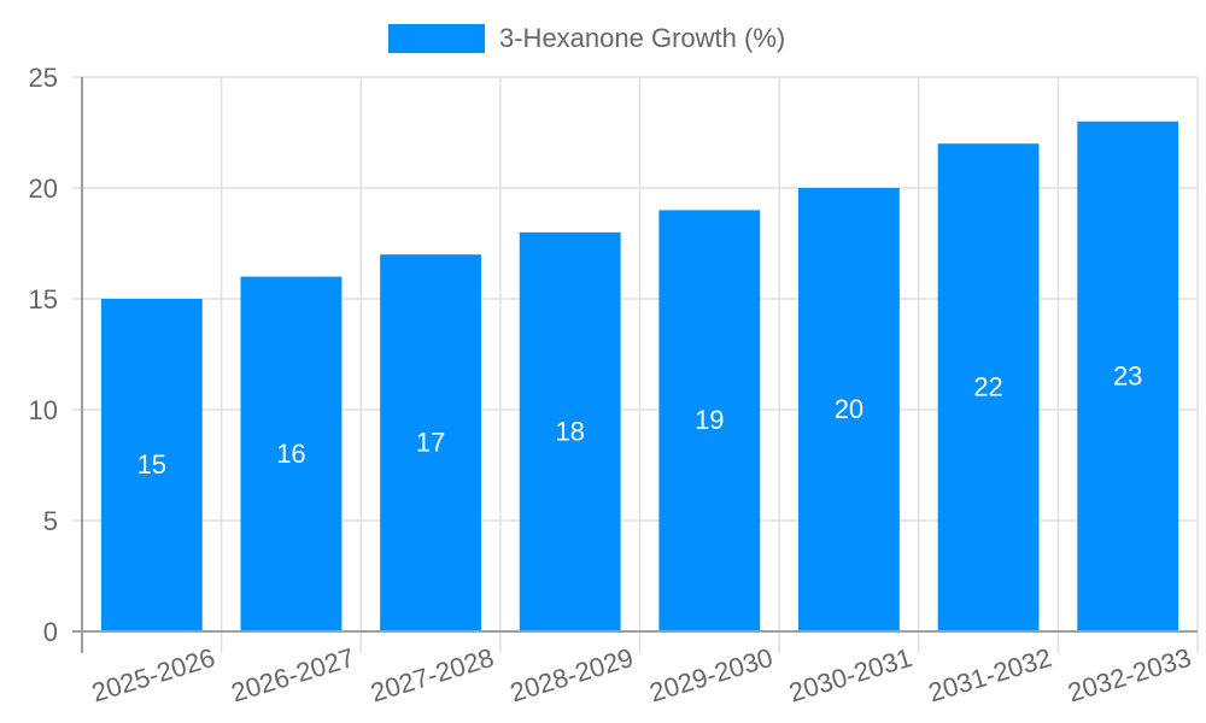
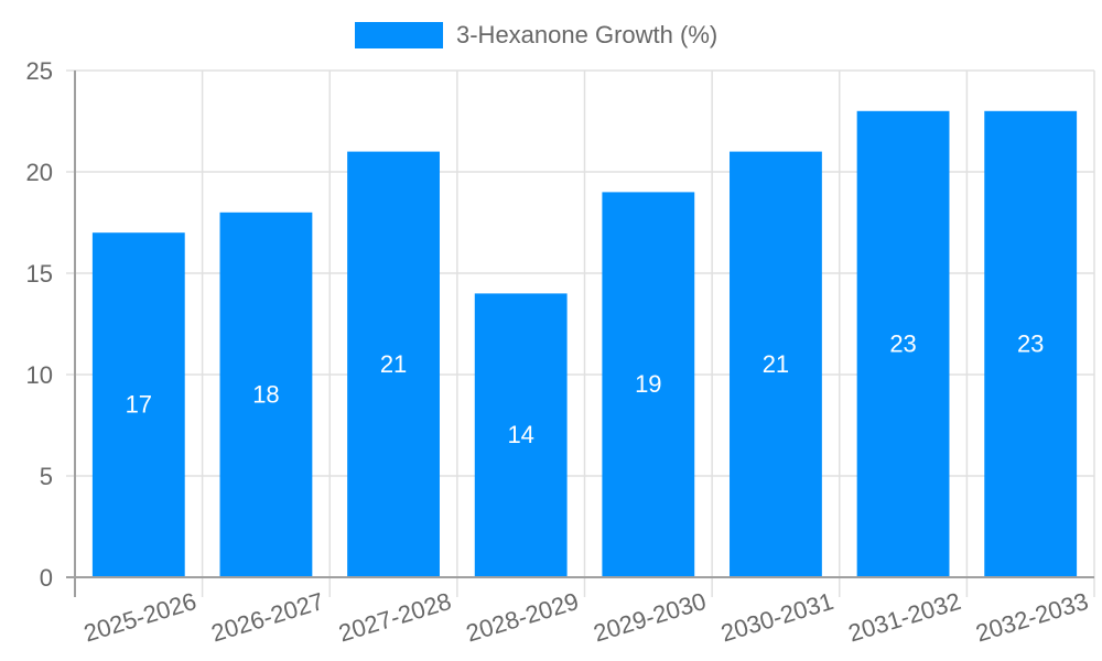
2025-2026: 15 -> 17
2026-2027: 16 -> 18
2027-2028: 17 -> 21
2028-2029: 18 -> 14
2030-2031: 20 -> 21
2031-2032: 22 -> 23
